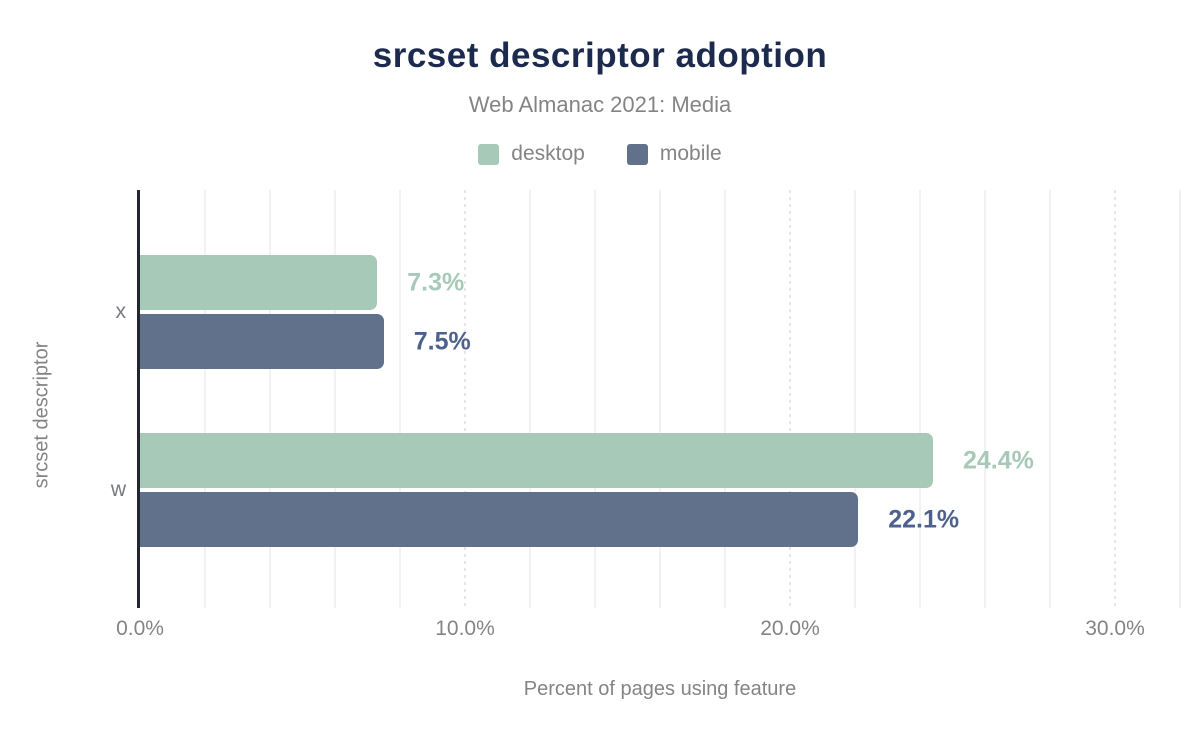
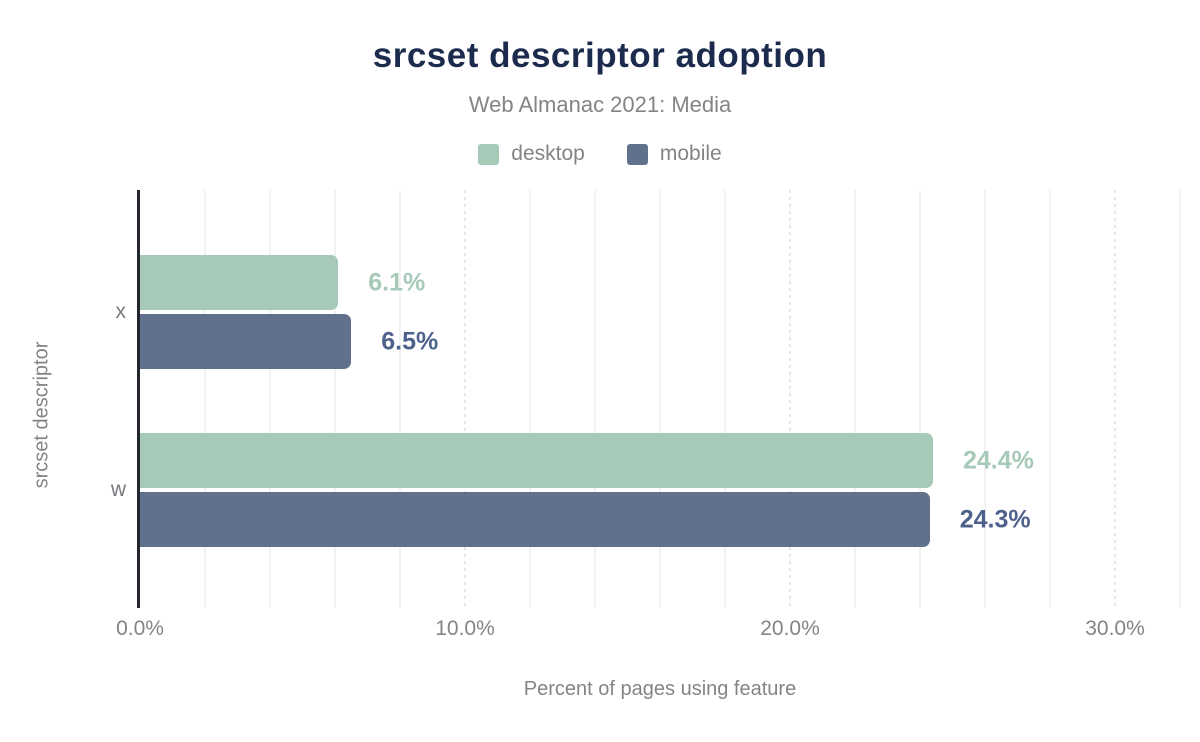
desktop/x: 7.3% -> 6.1%
mobile/x: 7.5% -> 6.5%
mobile/w: 22.1% -> 24.3%
